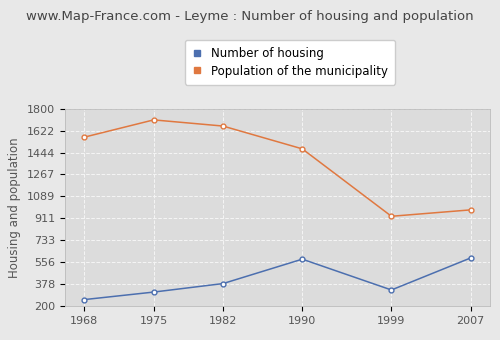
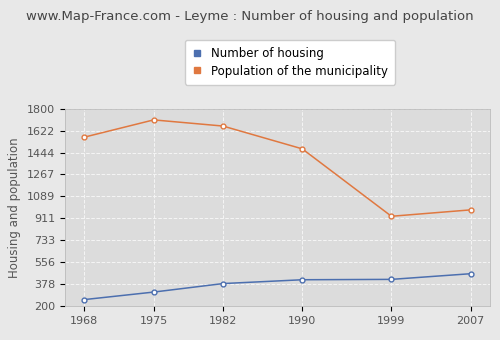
Number of housing/1990: 580 -> 410
Number of housing/1999: 330 -> 420
Number of housing/2007: 590 -> 460
